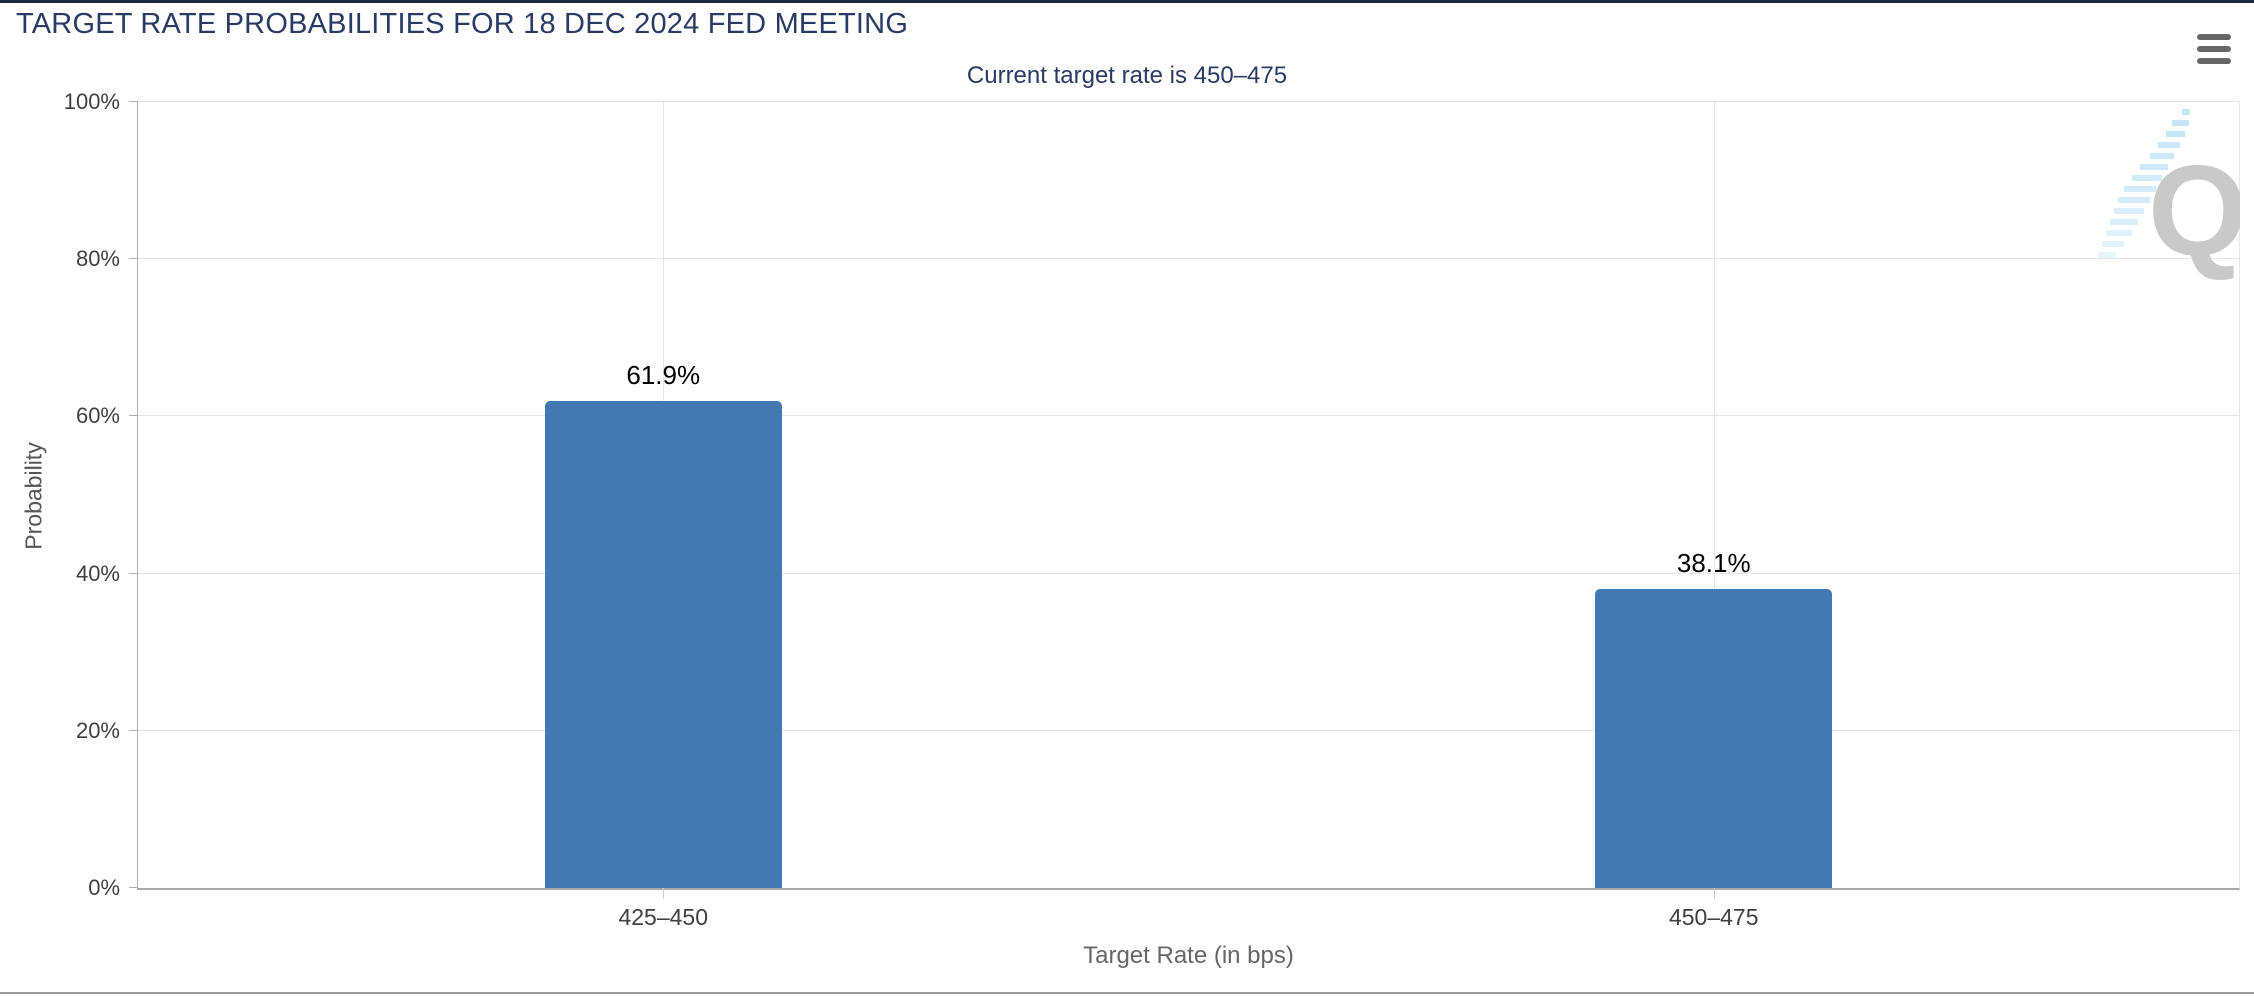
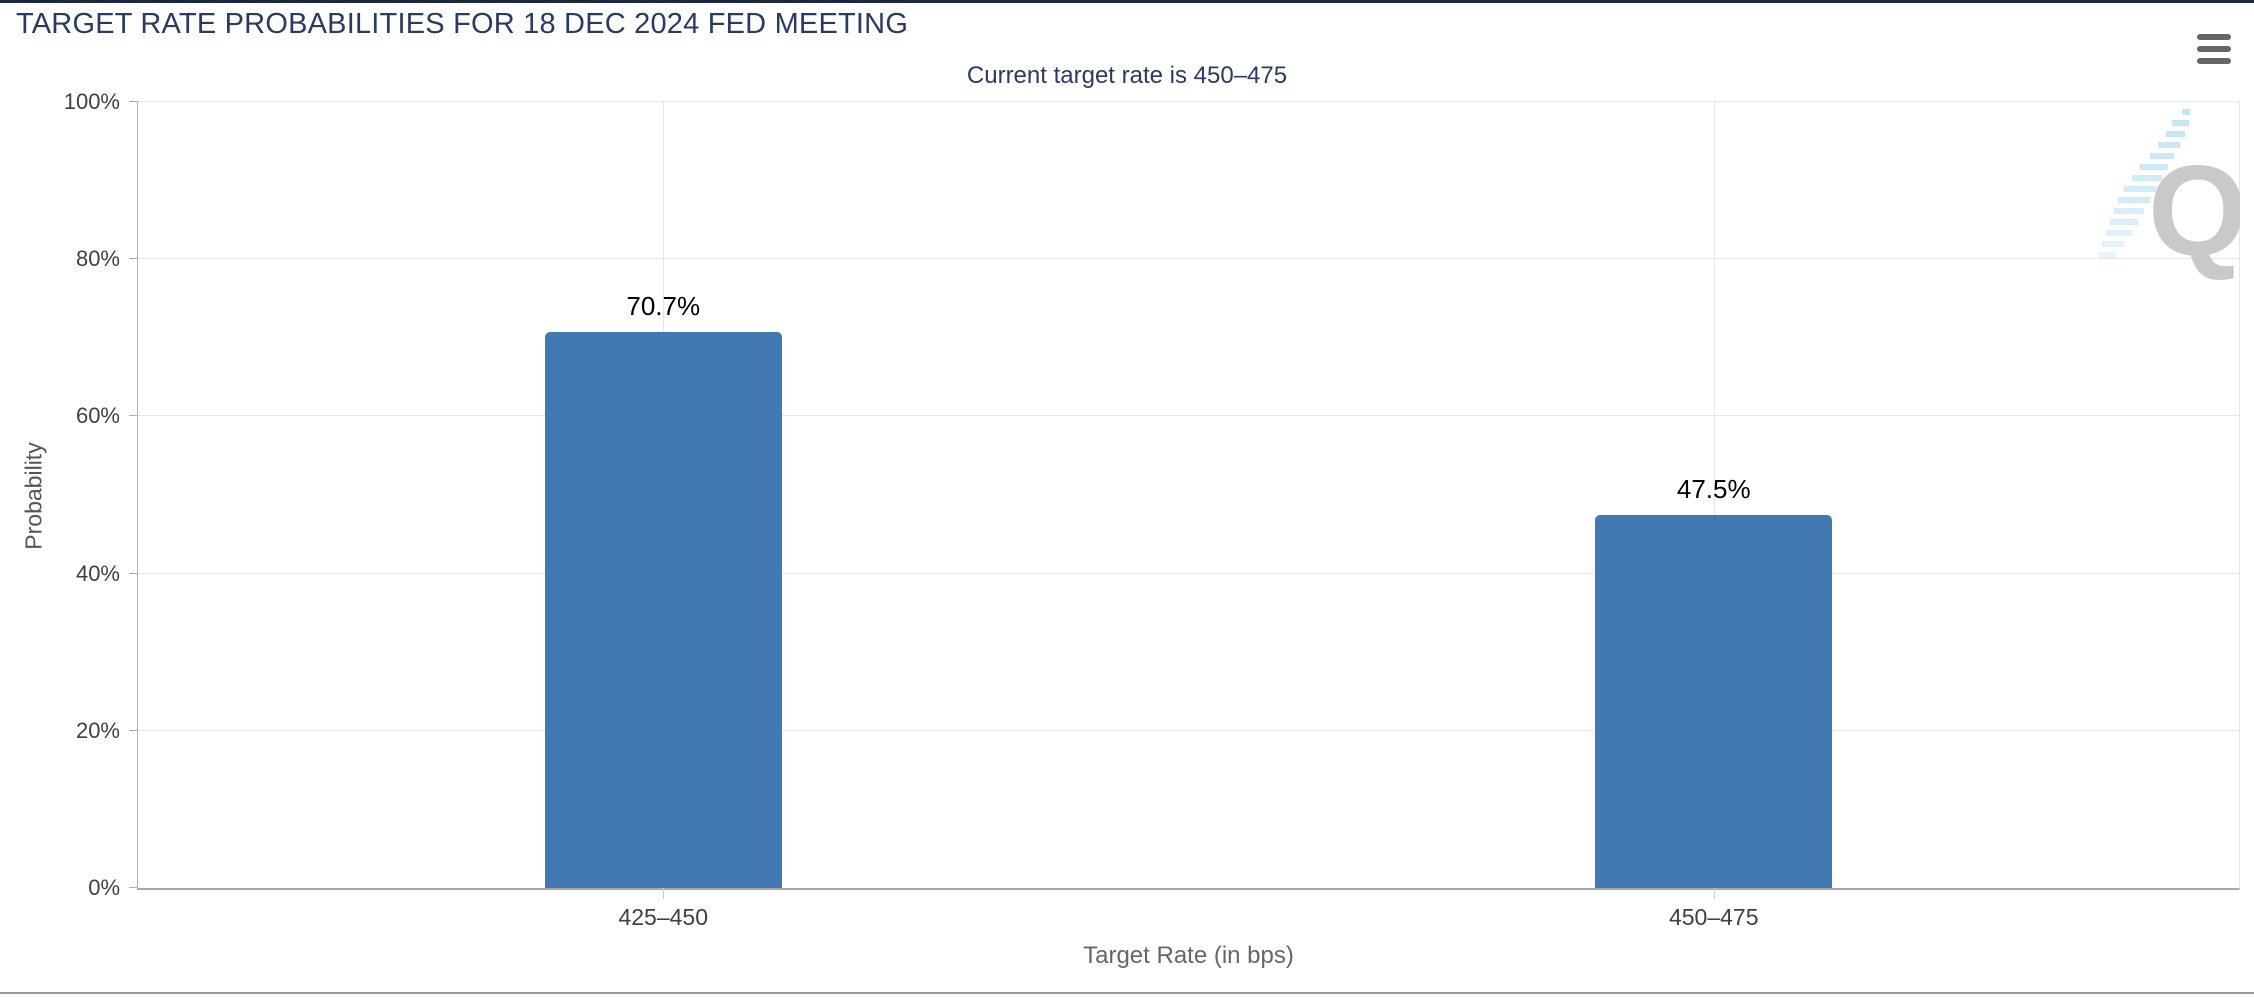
425–450: 61.9% -> 70.7%
450–475: 38.1% -> 47.5%
